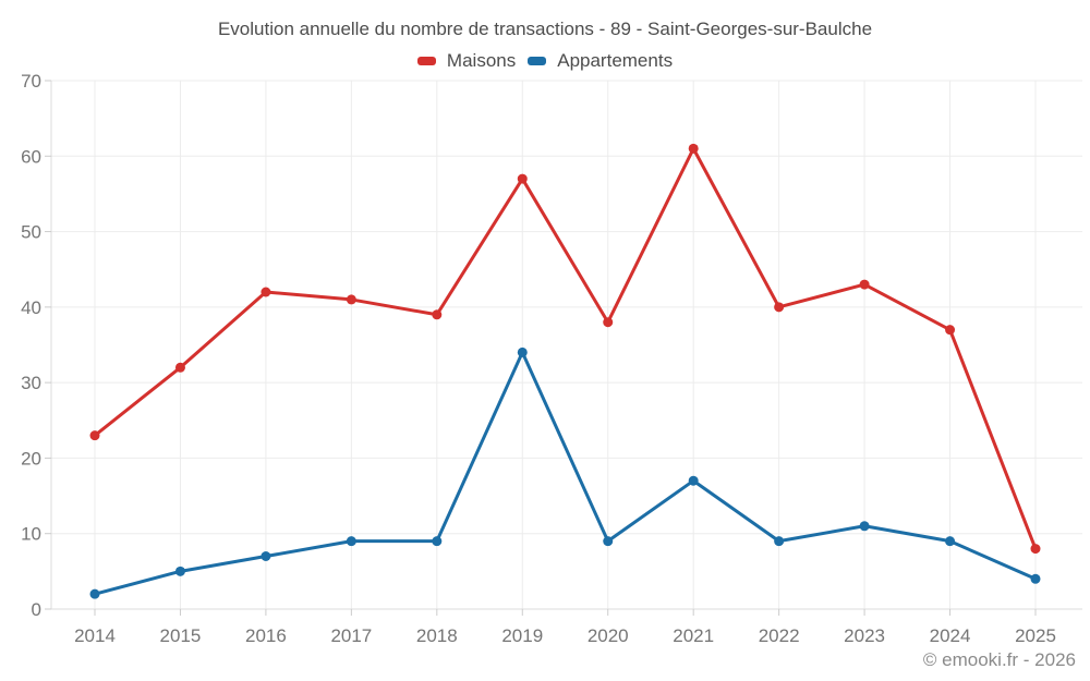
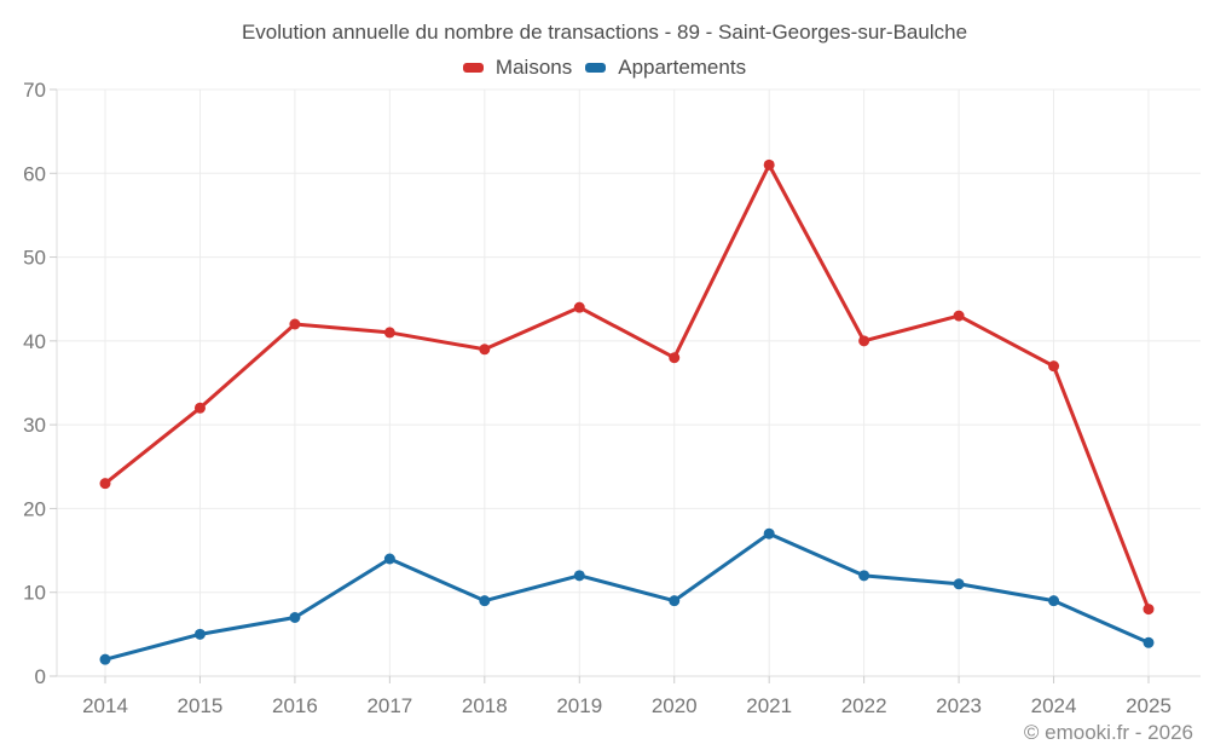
Appartements/2017: 9 -> 14
Maisons/2019: 57 -> 44
Appartements/2019: 34 -> 12
Appartements/2022: 9 -> 12
